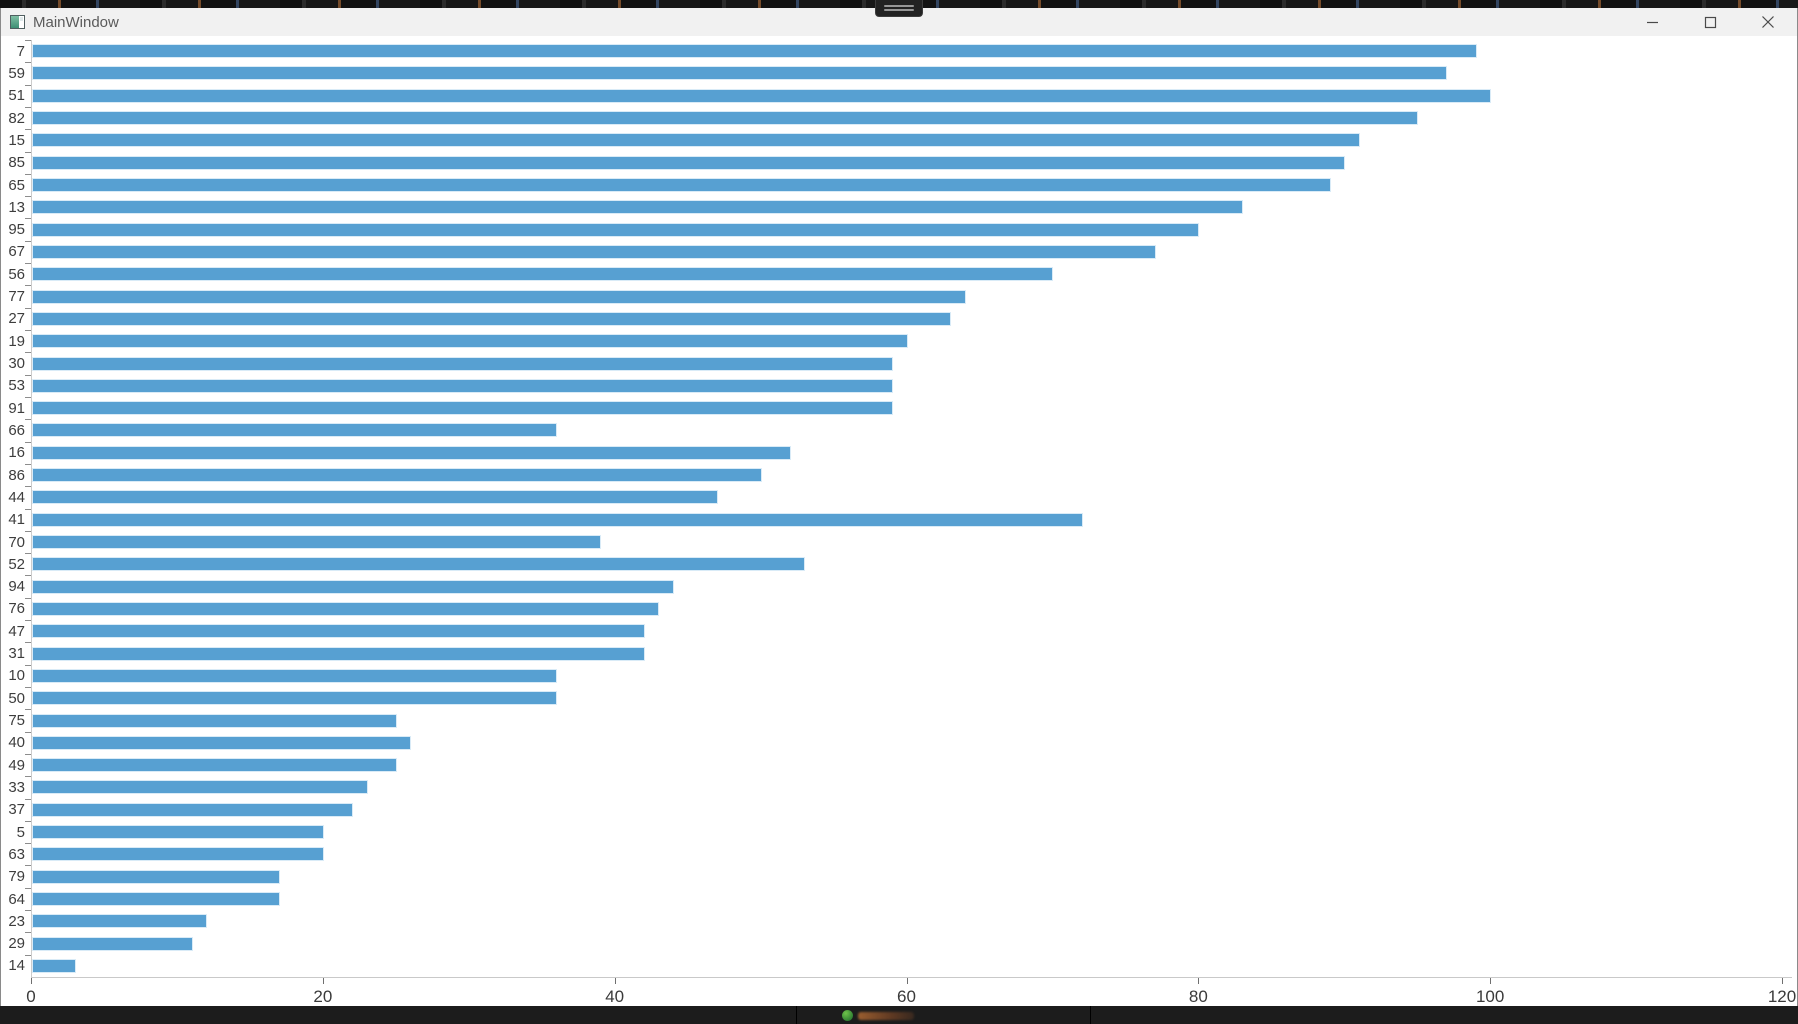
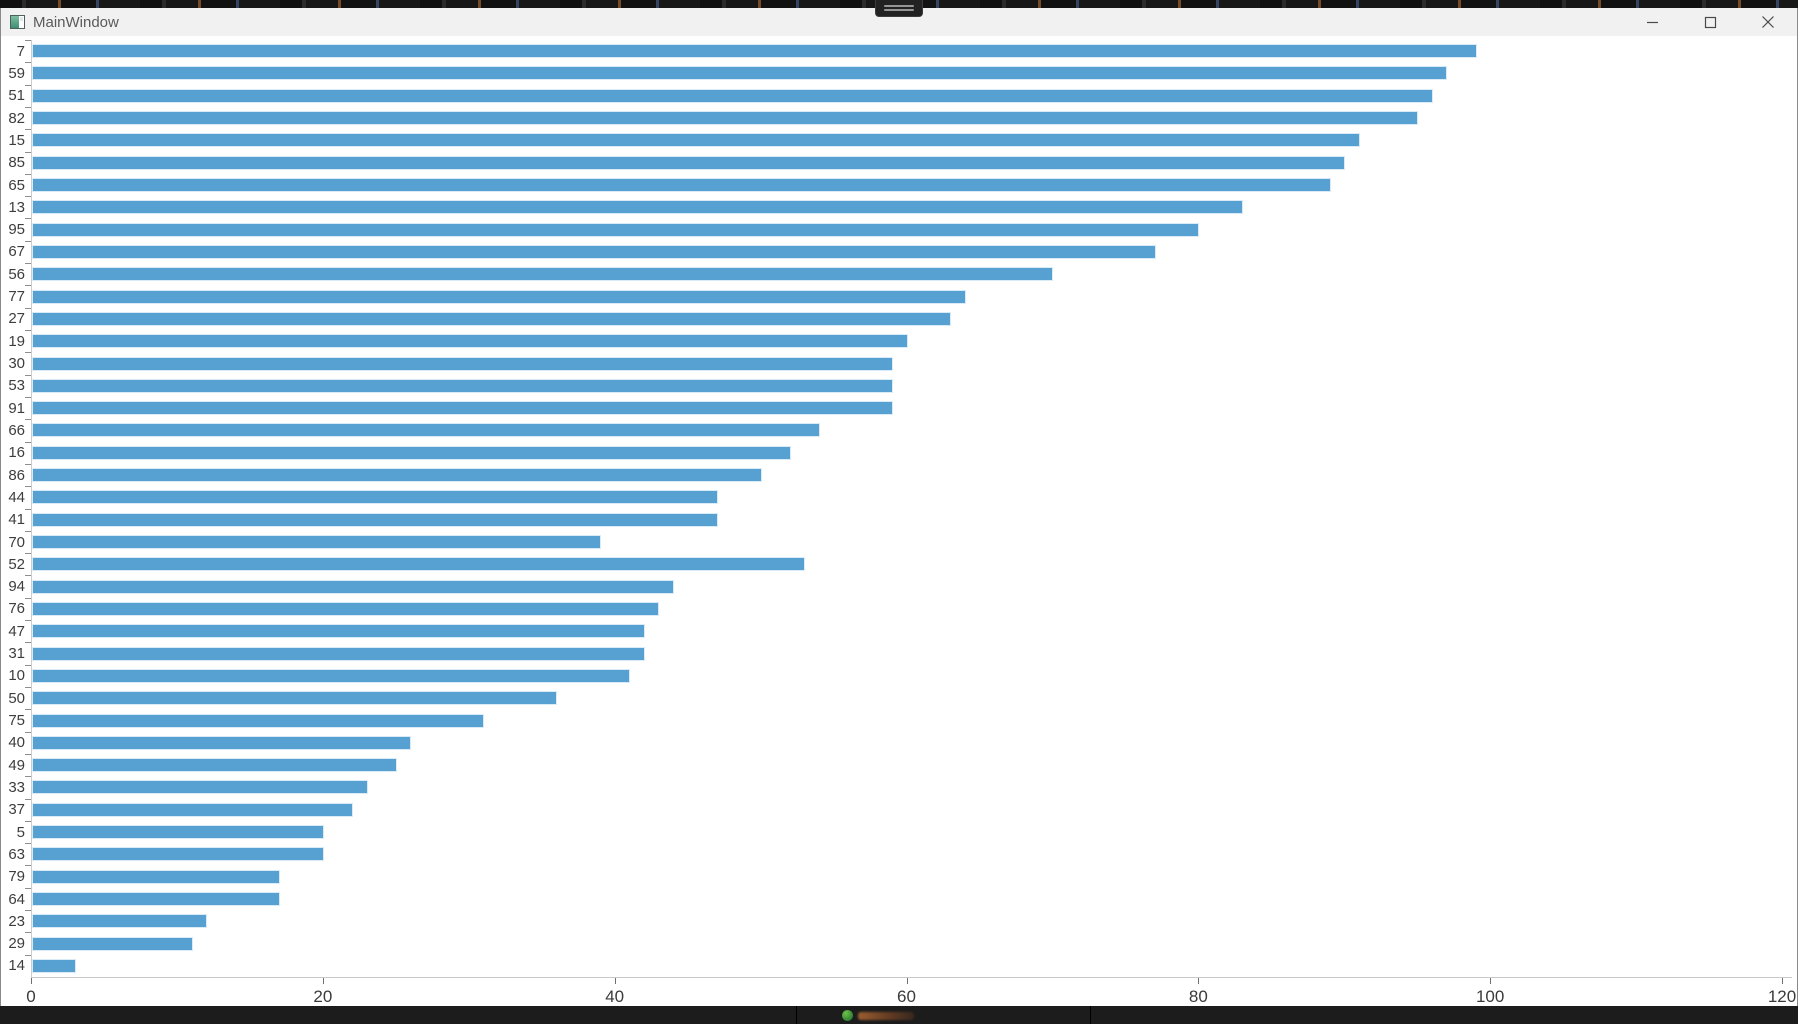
51: 100 -> 96
66: 36 -> 54
41: 72 -> 47
10: 36 -> 41
75: 25 -> 31
